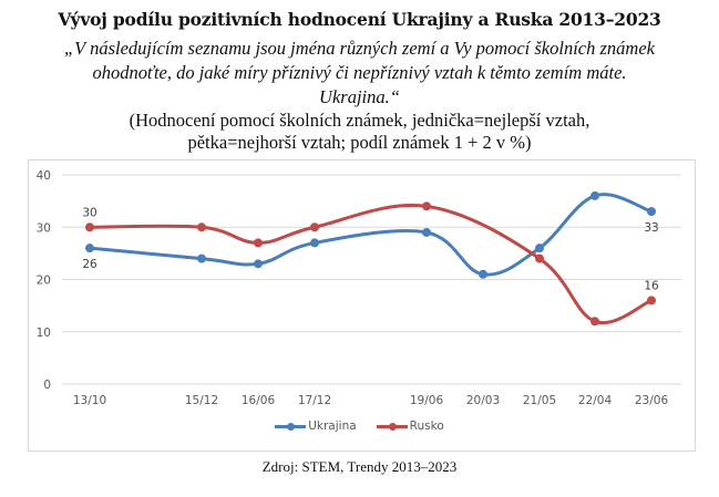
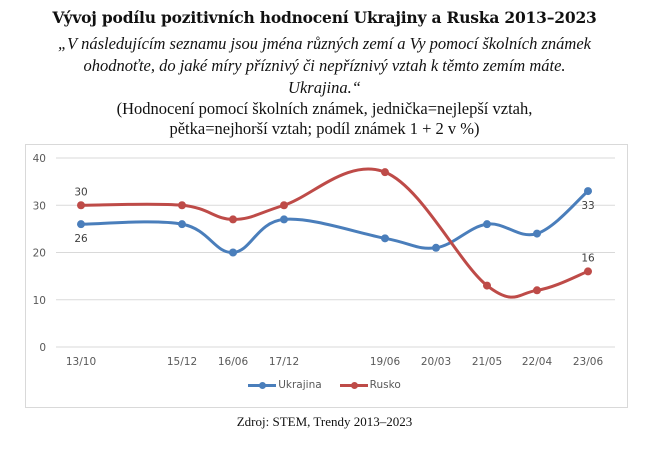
Ukrajina/15/12: 24 -> 26
Ukrajina/16/06: 23 -> 20
Ukrajina/19/06: 29 -> 23
Rusko/19/06: 34 -> 37
Rusko/21/05: 24 -> 13
Ukrajina/22/04: 36 -> 24
